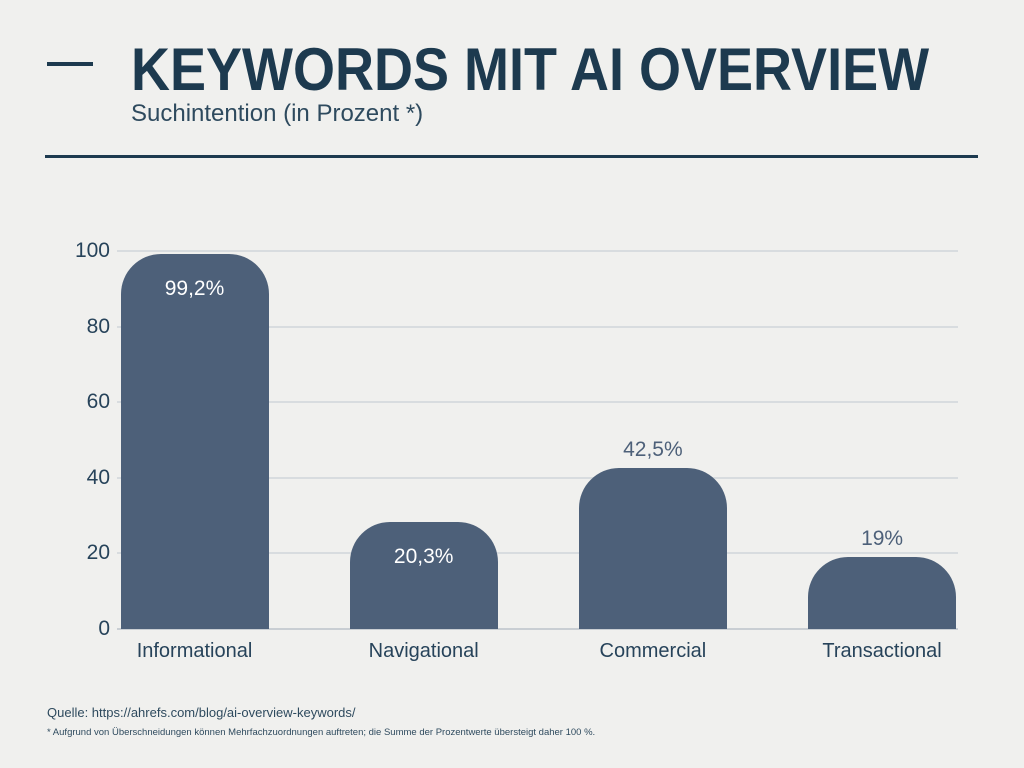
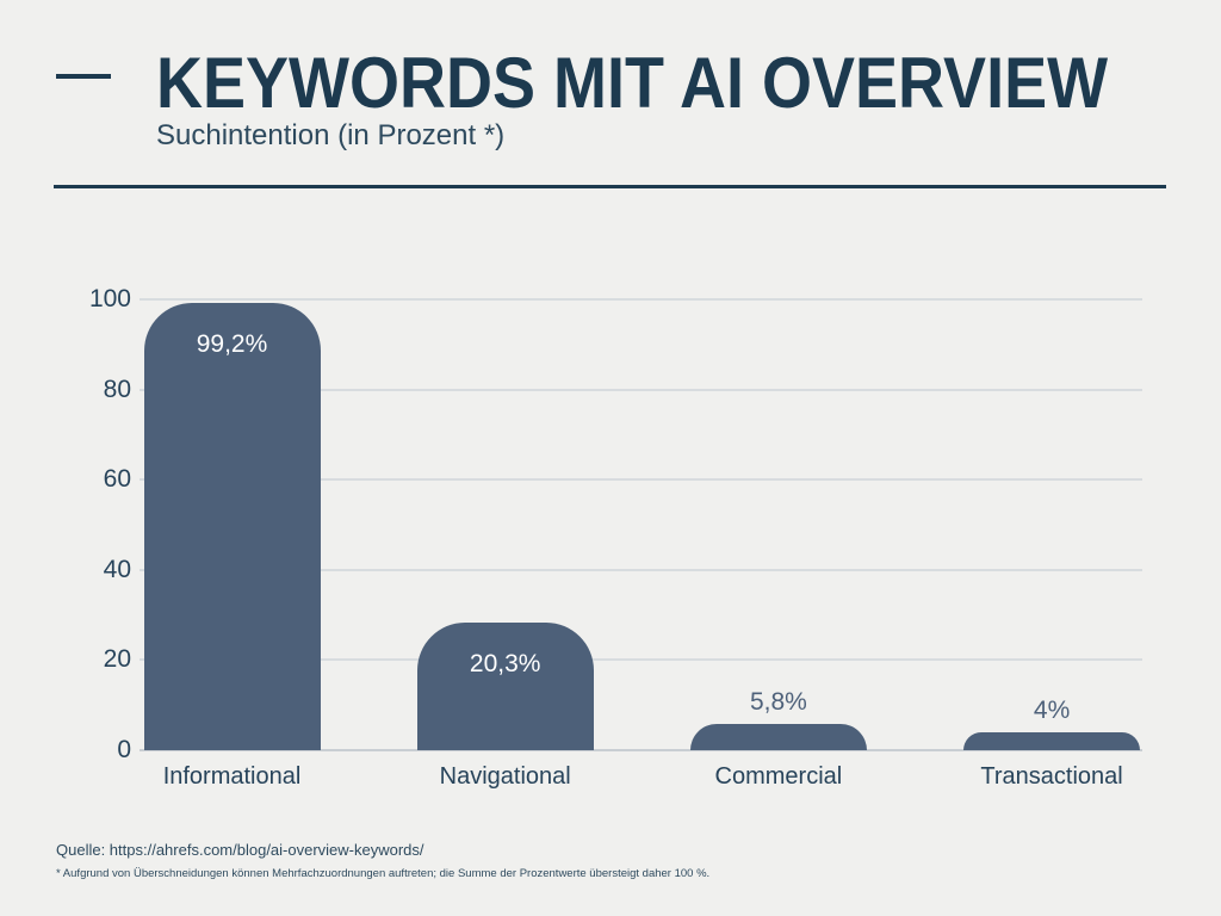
Commercial: 42,5% -> 5,8%
Transactional: 19% -> 4%
